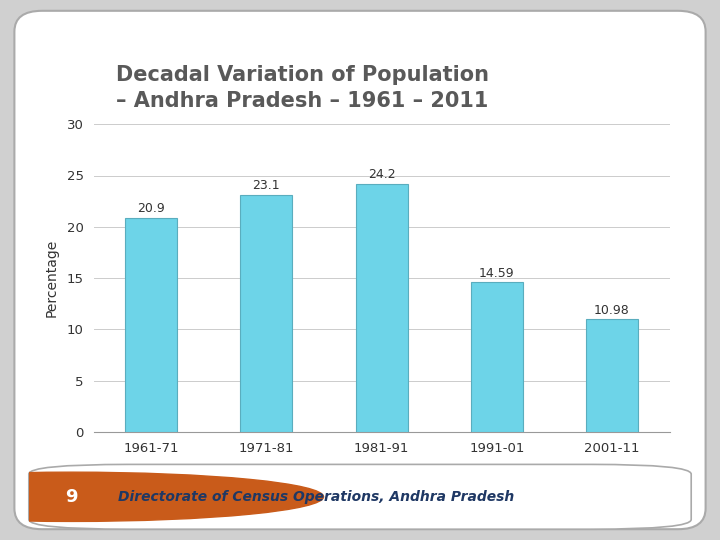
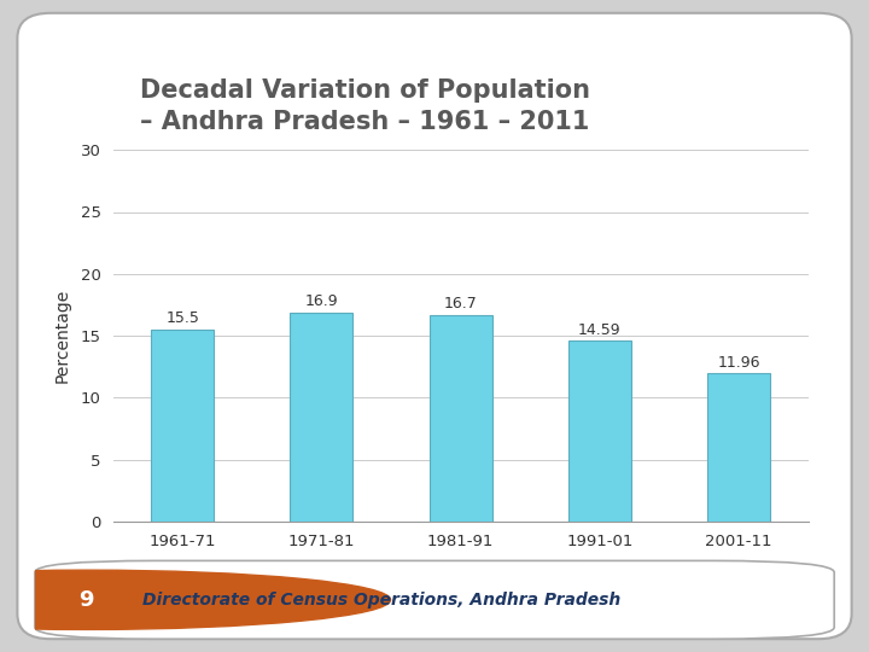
1961-71: 20.9 -> 15.5
1971-81: 23.1 -> 16.9
1981-91: 24.2 -> 16.7
2001-11: 10.98 -> 11.96
